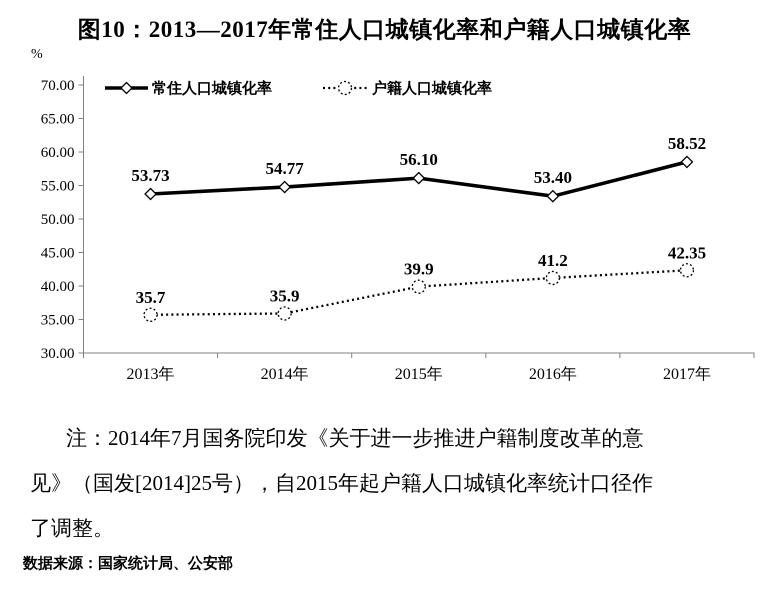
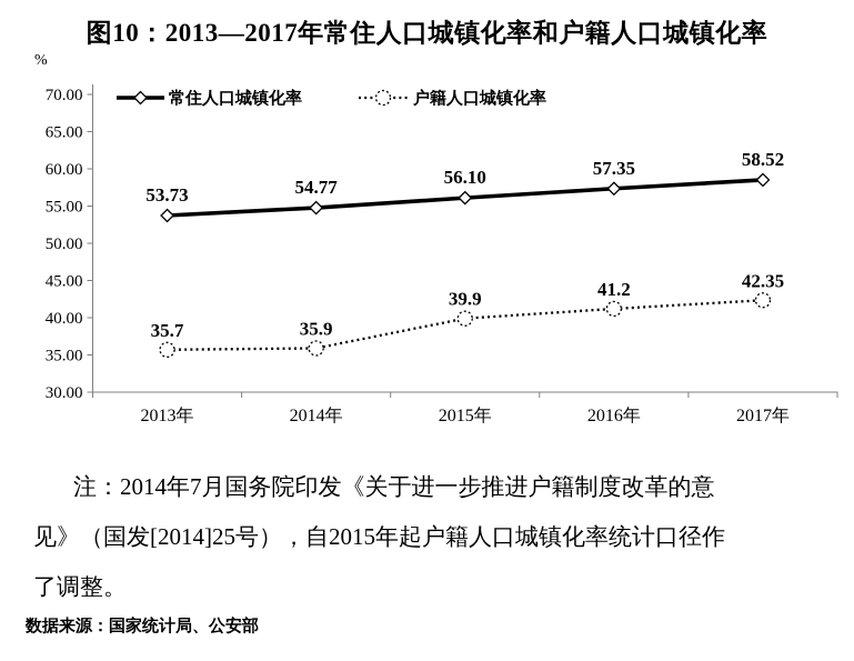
常住人口城镇化率/2016年: 53.40 -> 57.35
